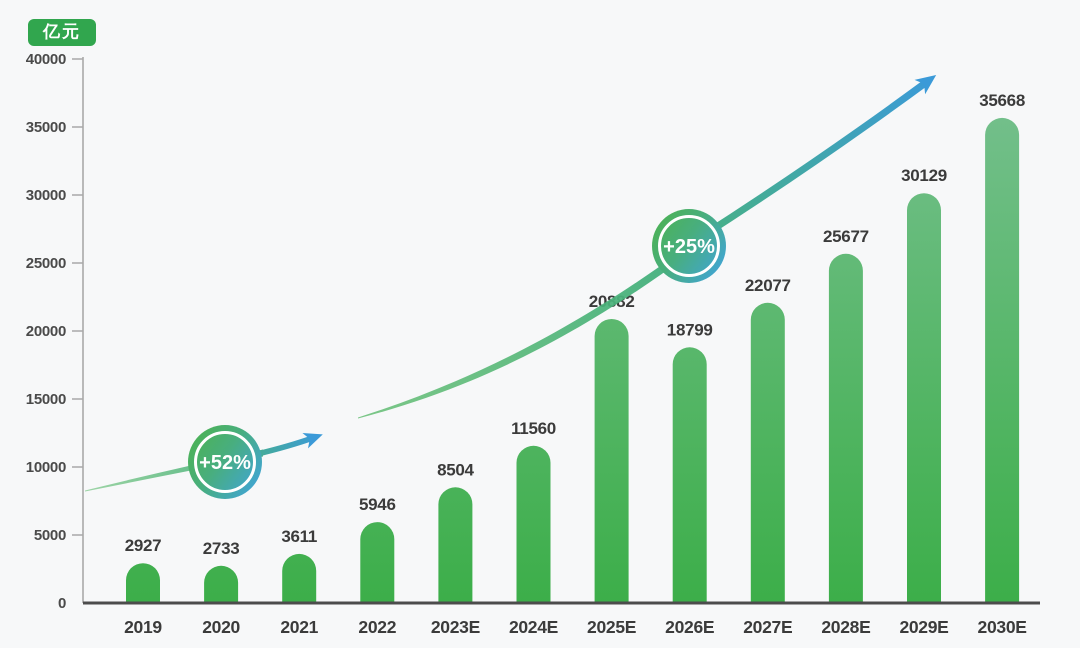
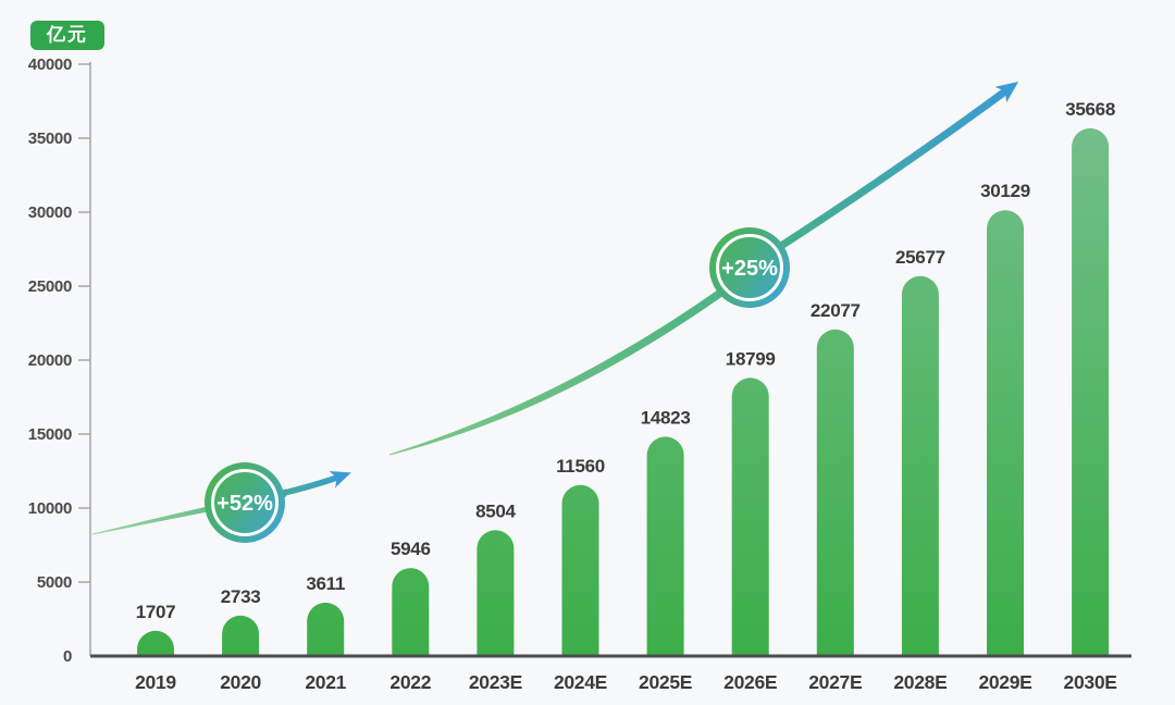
2019: 2927 -> 1707
2025E: 20882 -> 14823
